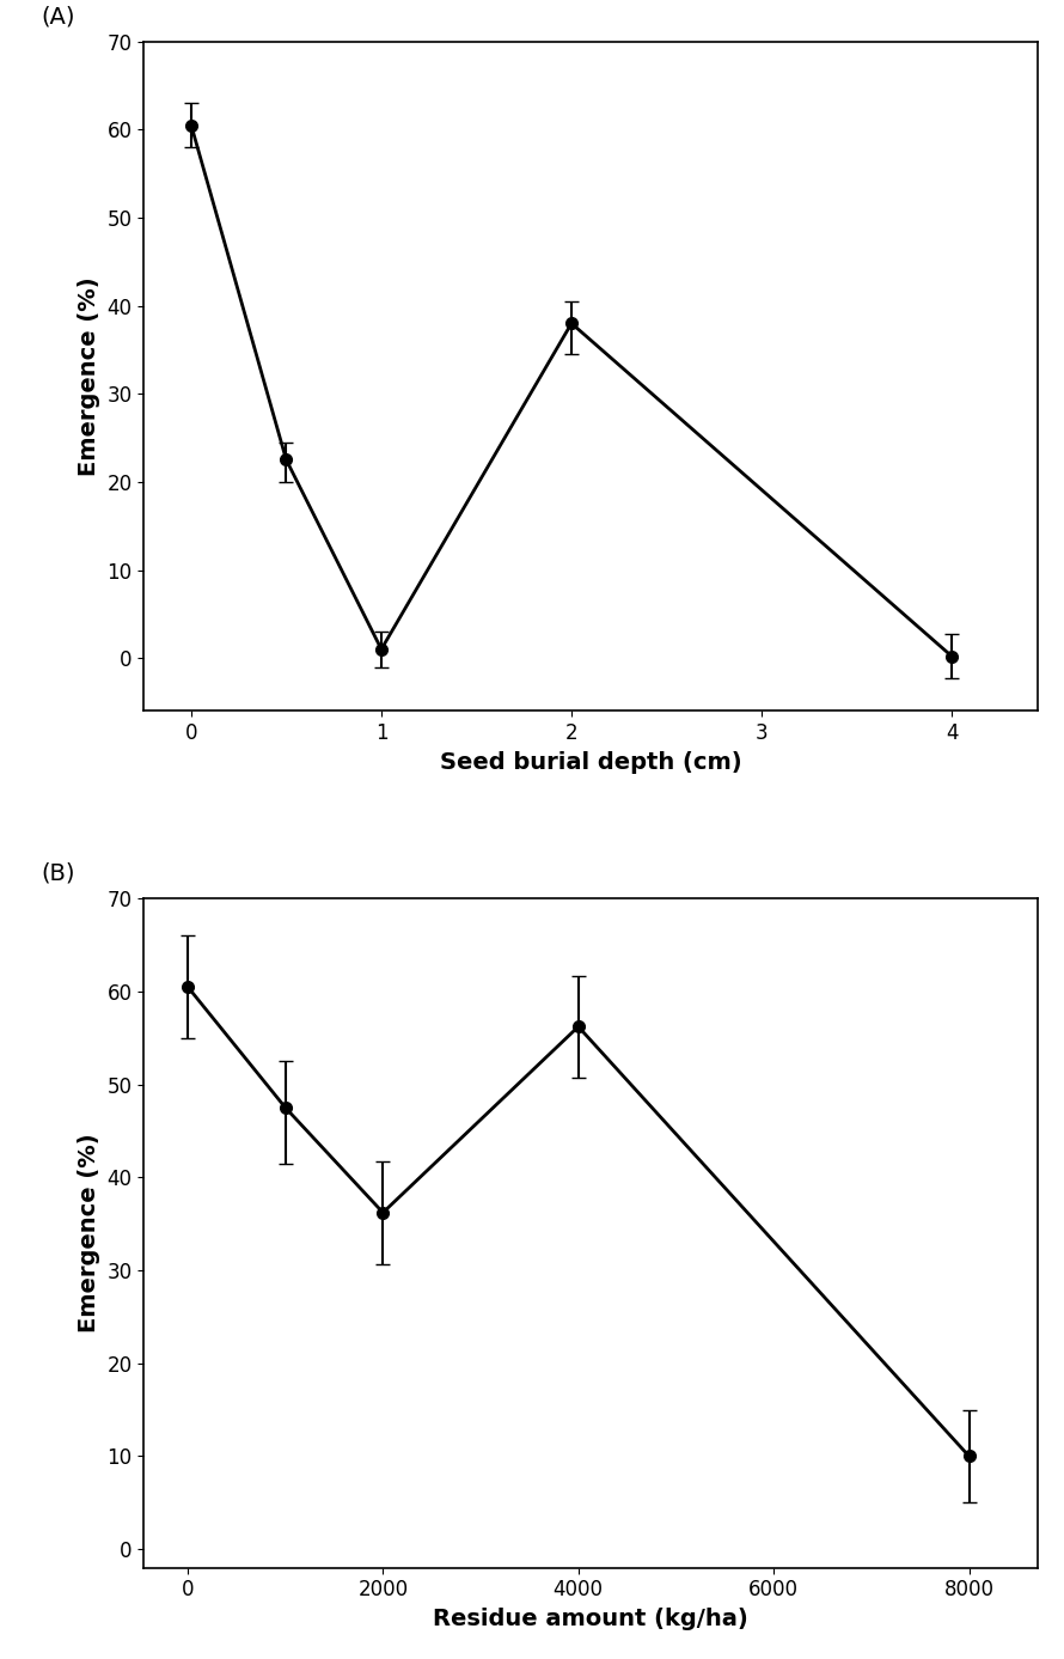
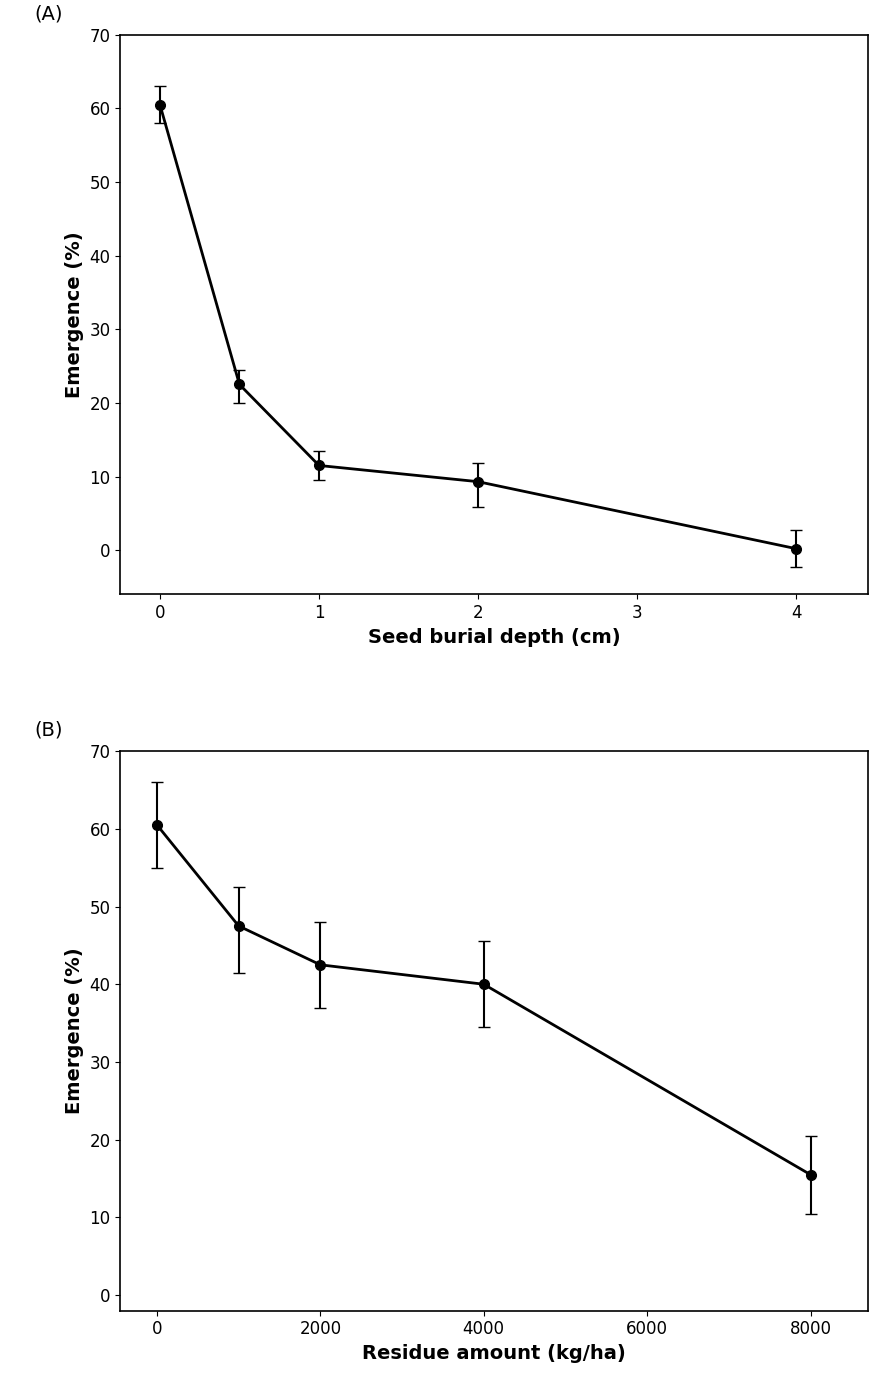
1: 1.0 -> 11.5
2: 38.0 -> 9.3
2000: 36.2 -> 42.5
4000: 56.2 -> 40.0
8000: 10.0 -> 15.5
